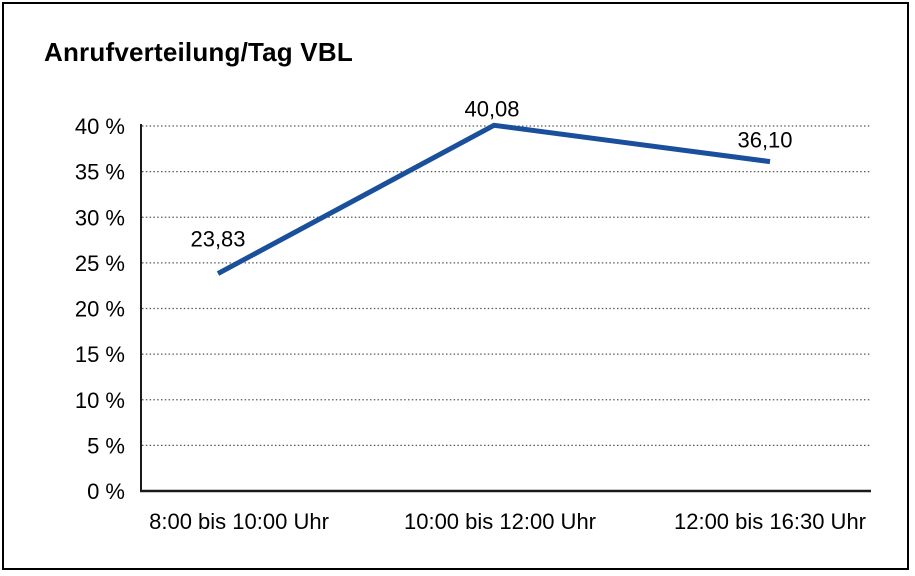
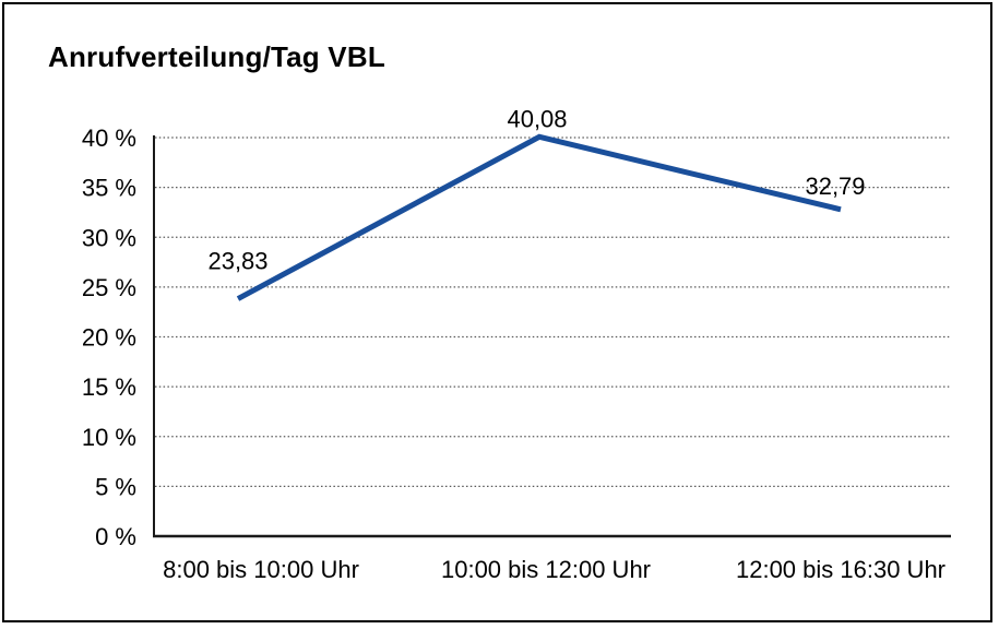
12:00 bis 16:30 Uhr: 36,10 -> 32,79
